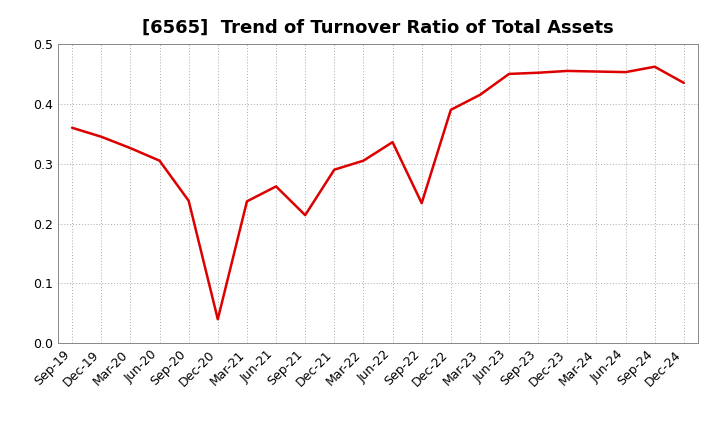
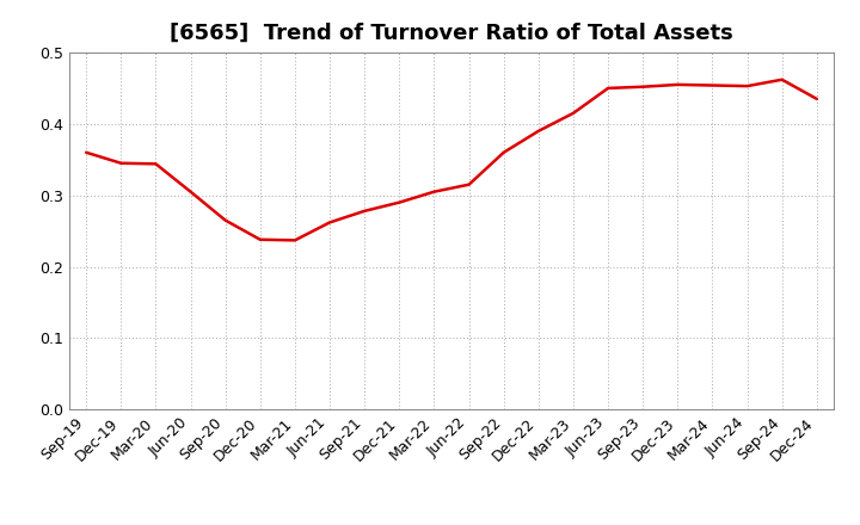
Mar-20: 0.326 -> 0.344
Sep-20: 0.238 -> 0.265
Dec-20: 0.040 -> 0.238
Sep-21: 0.214 -> 0.278
Jun-22: 0.336 -> 0.315
Sep-22: 0.234 -> 0.360
